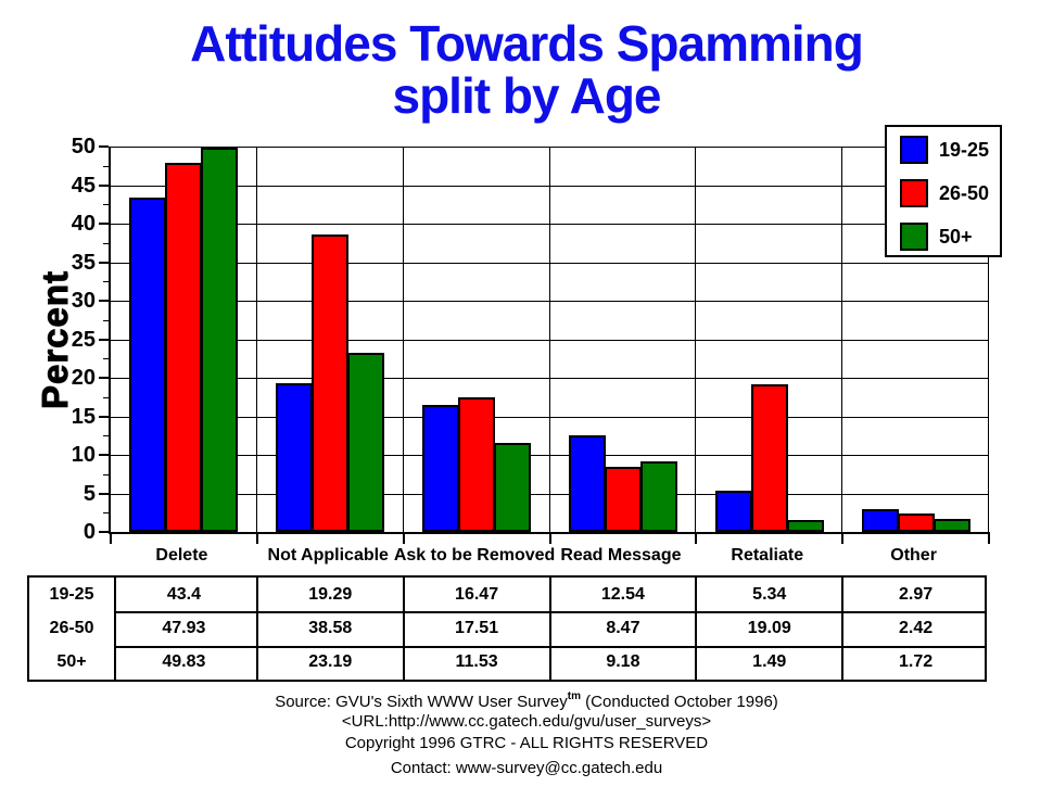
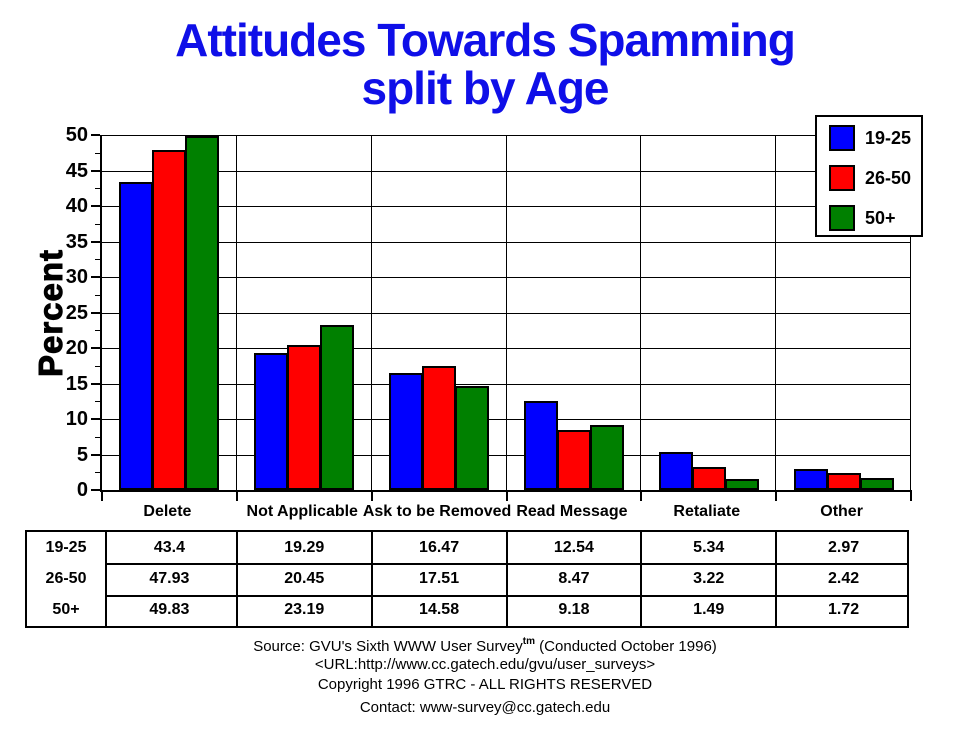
26-50/Not Applicable: 38.58 -> 20.45
50+/Ask to be Removed: 11.53 -> 14.58
26-50/Retaliate: 19.09 -> 3.22
